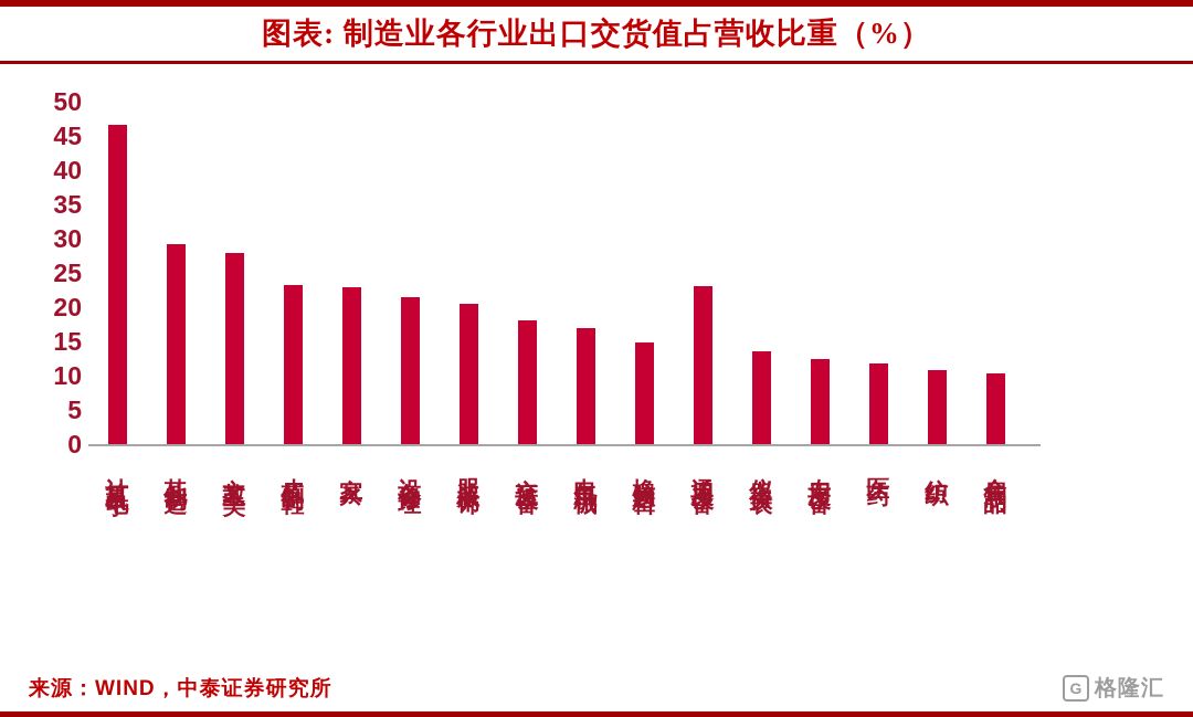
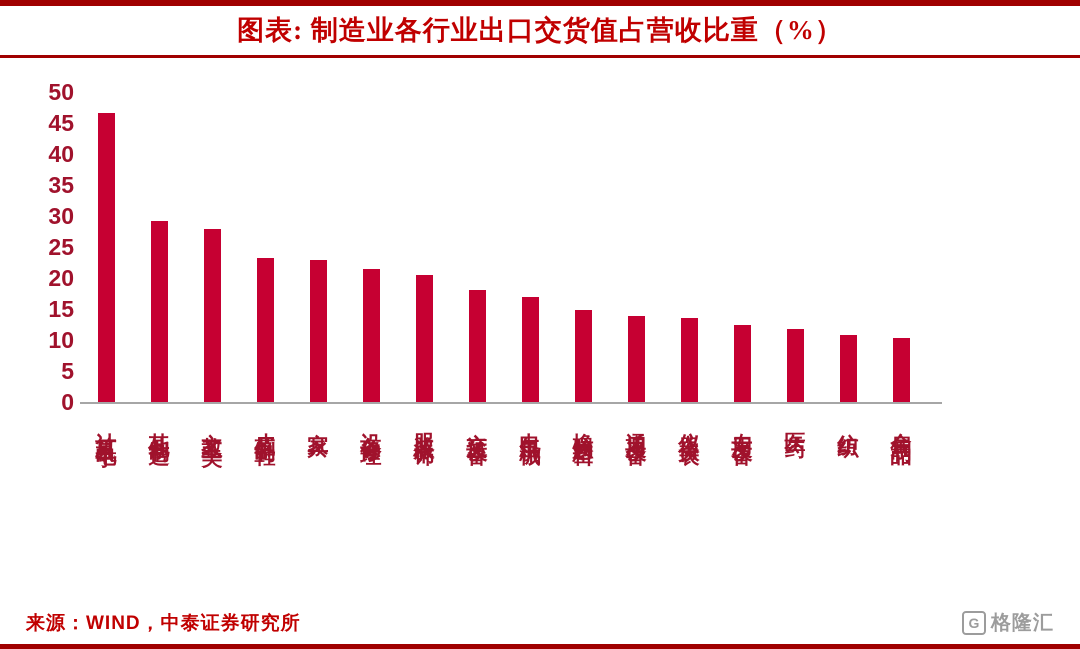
通用设备: 23 -> 14
